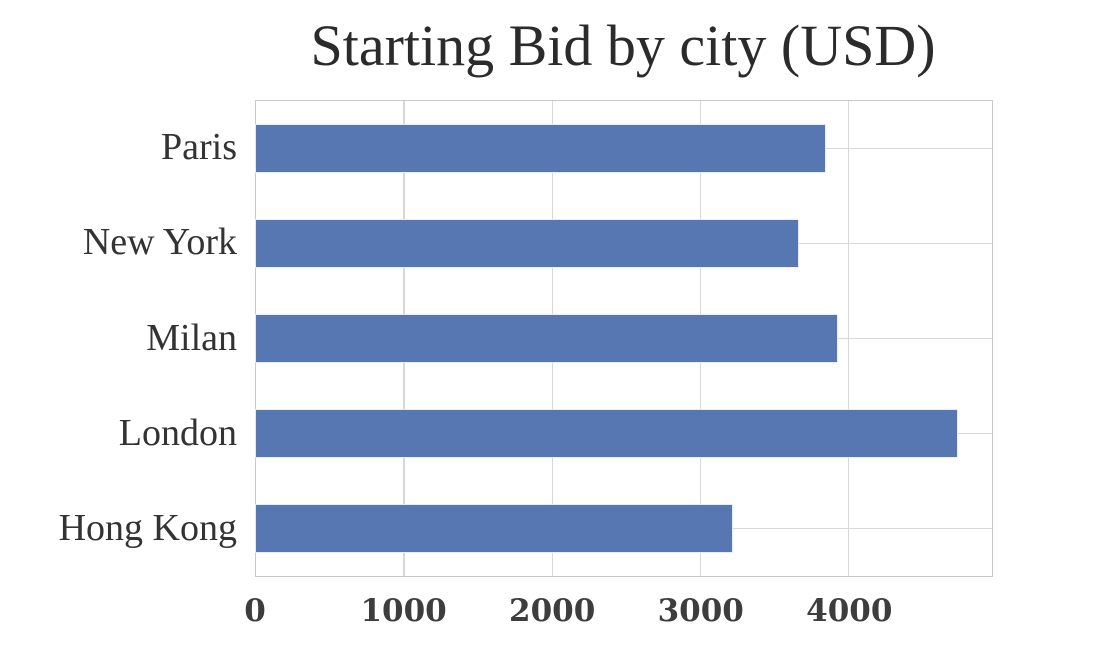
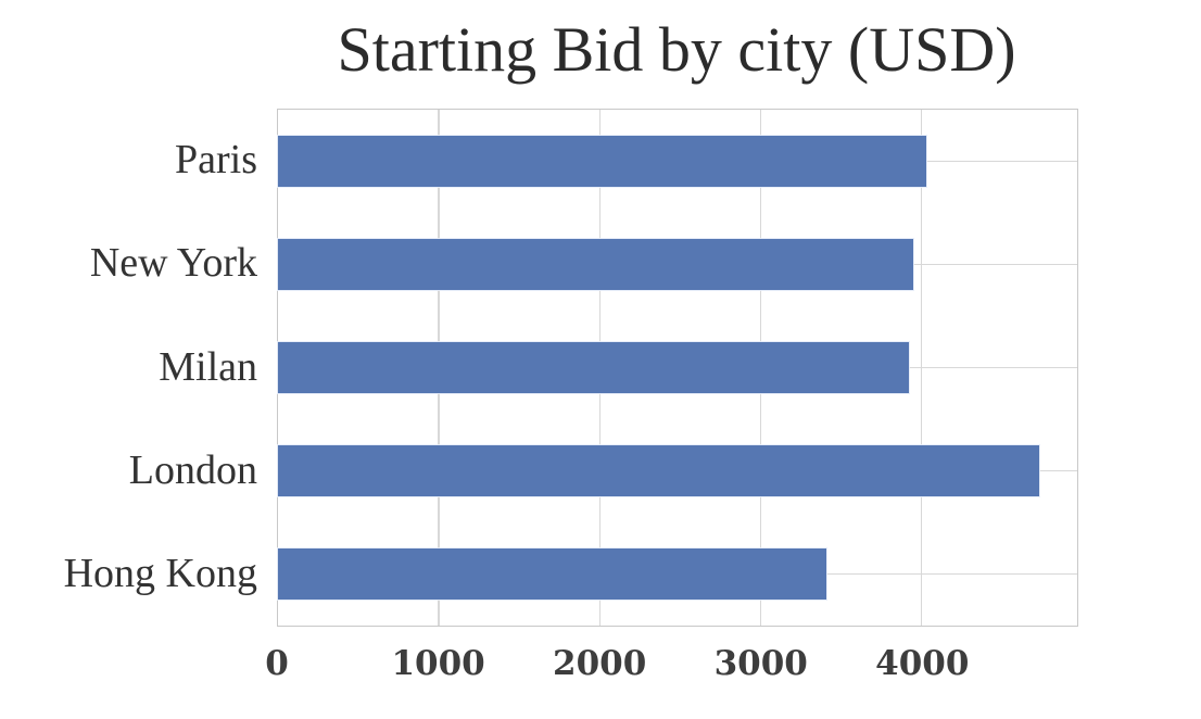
Paris: 3840 -> 4030
New York: 3660 -> 3950
Hong Kong: 3210 -> 3410
